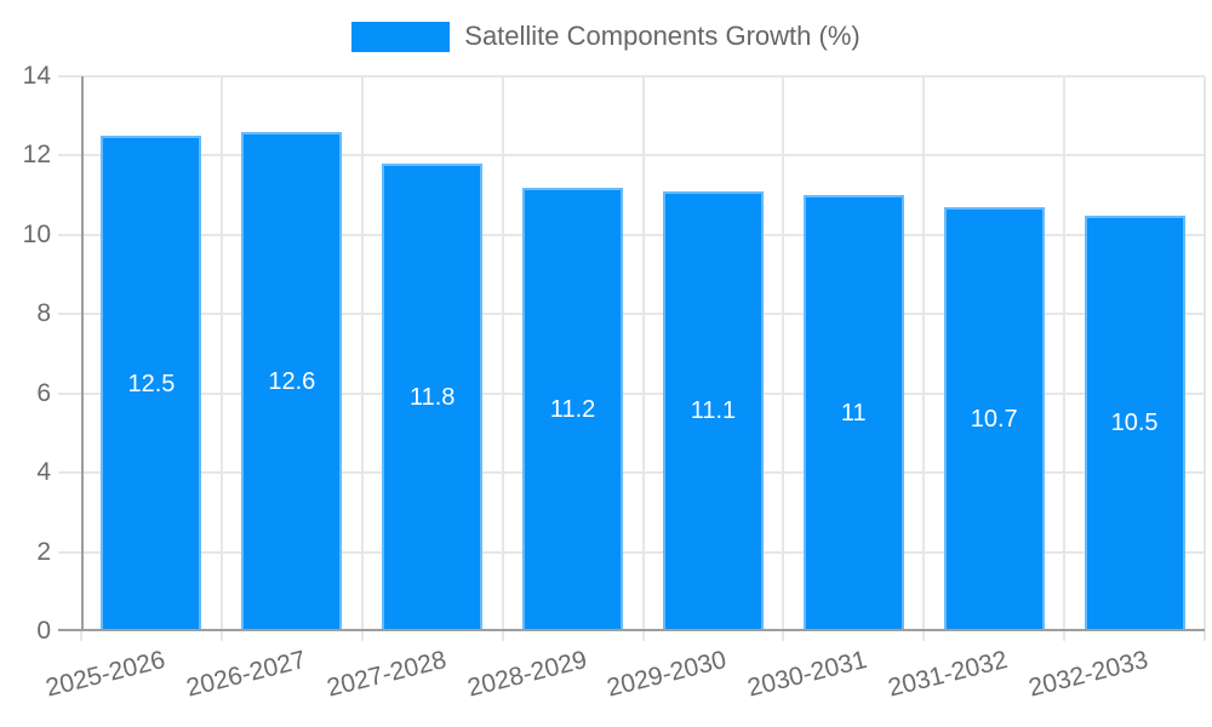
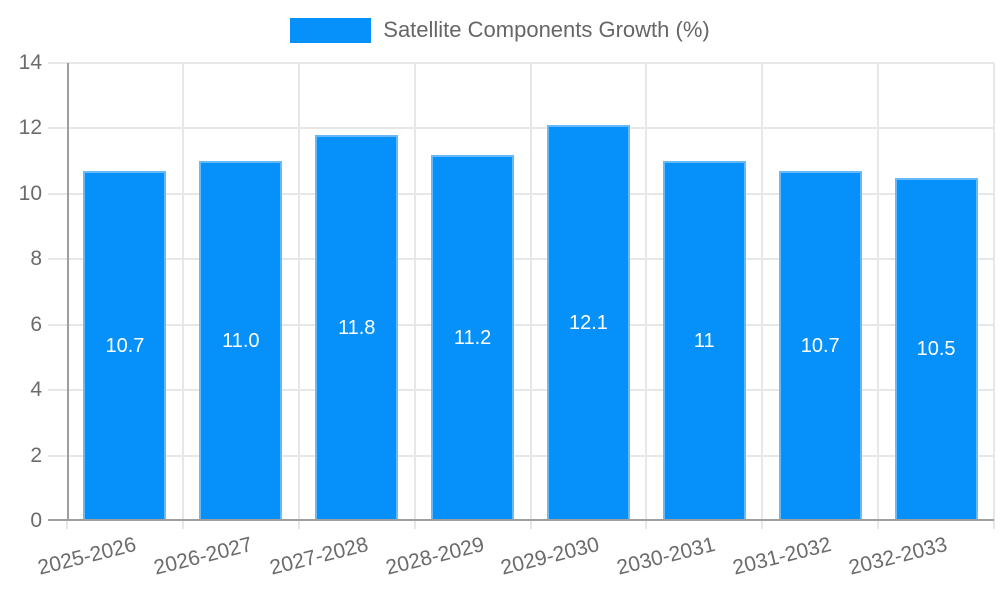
2025-2026: 12.5 -> 10.7
2026-2027: 12.6 -> 11.0
2029-2030: 11.1 -> 12.1
